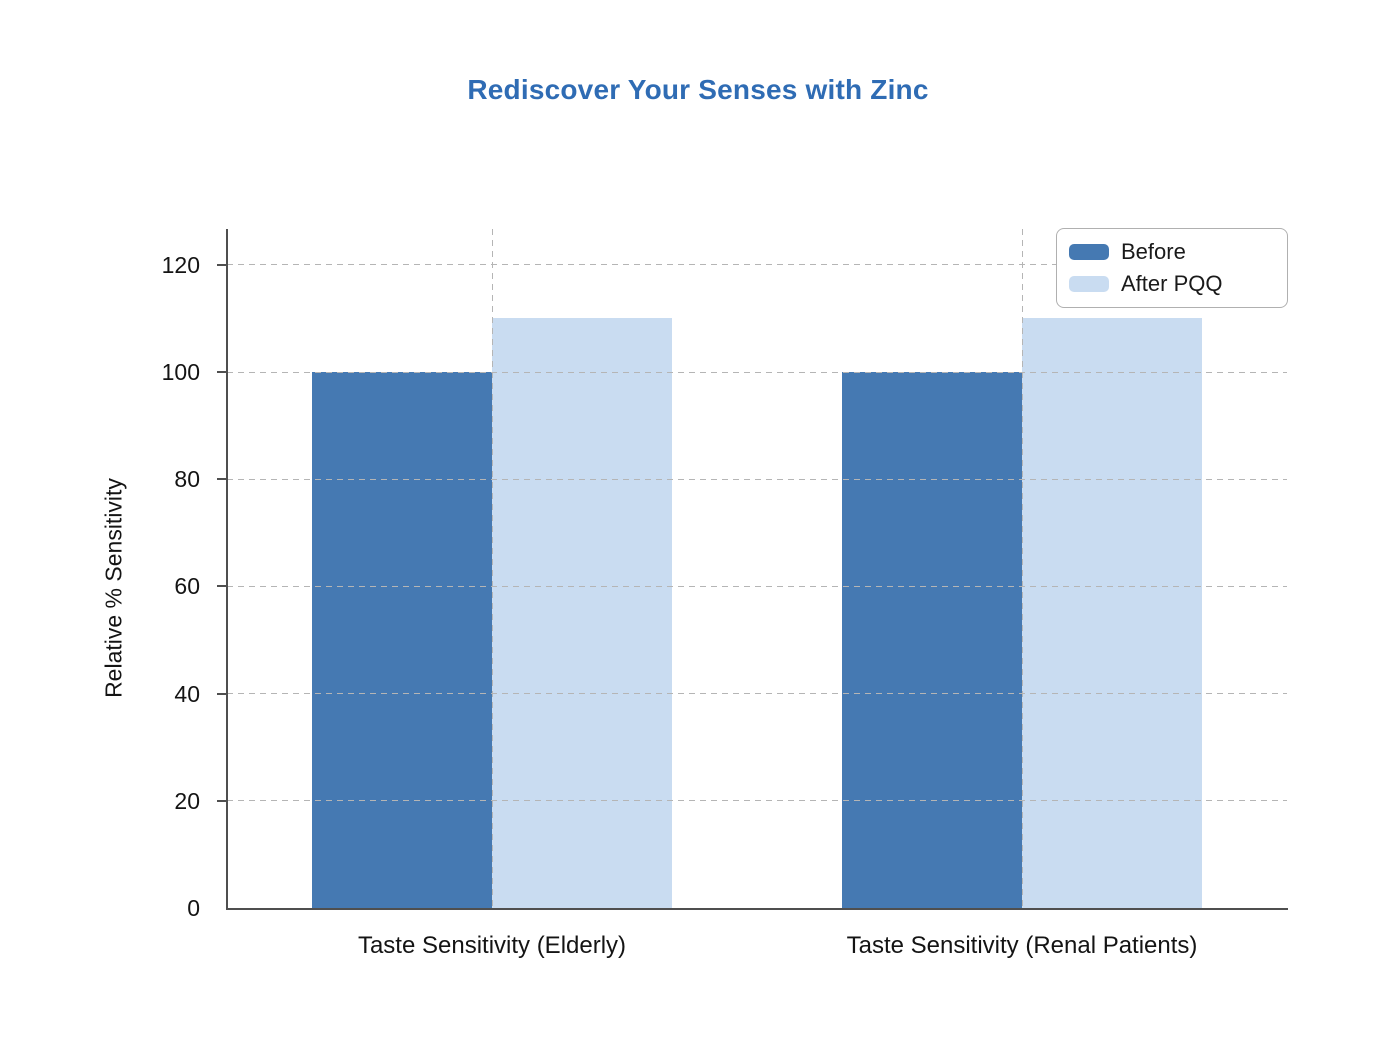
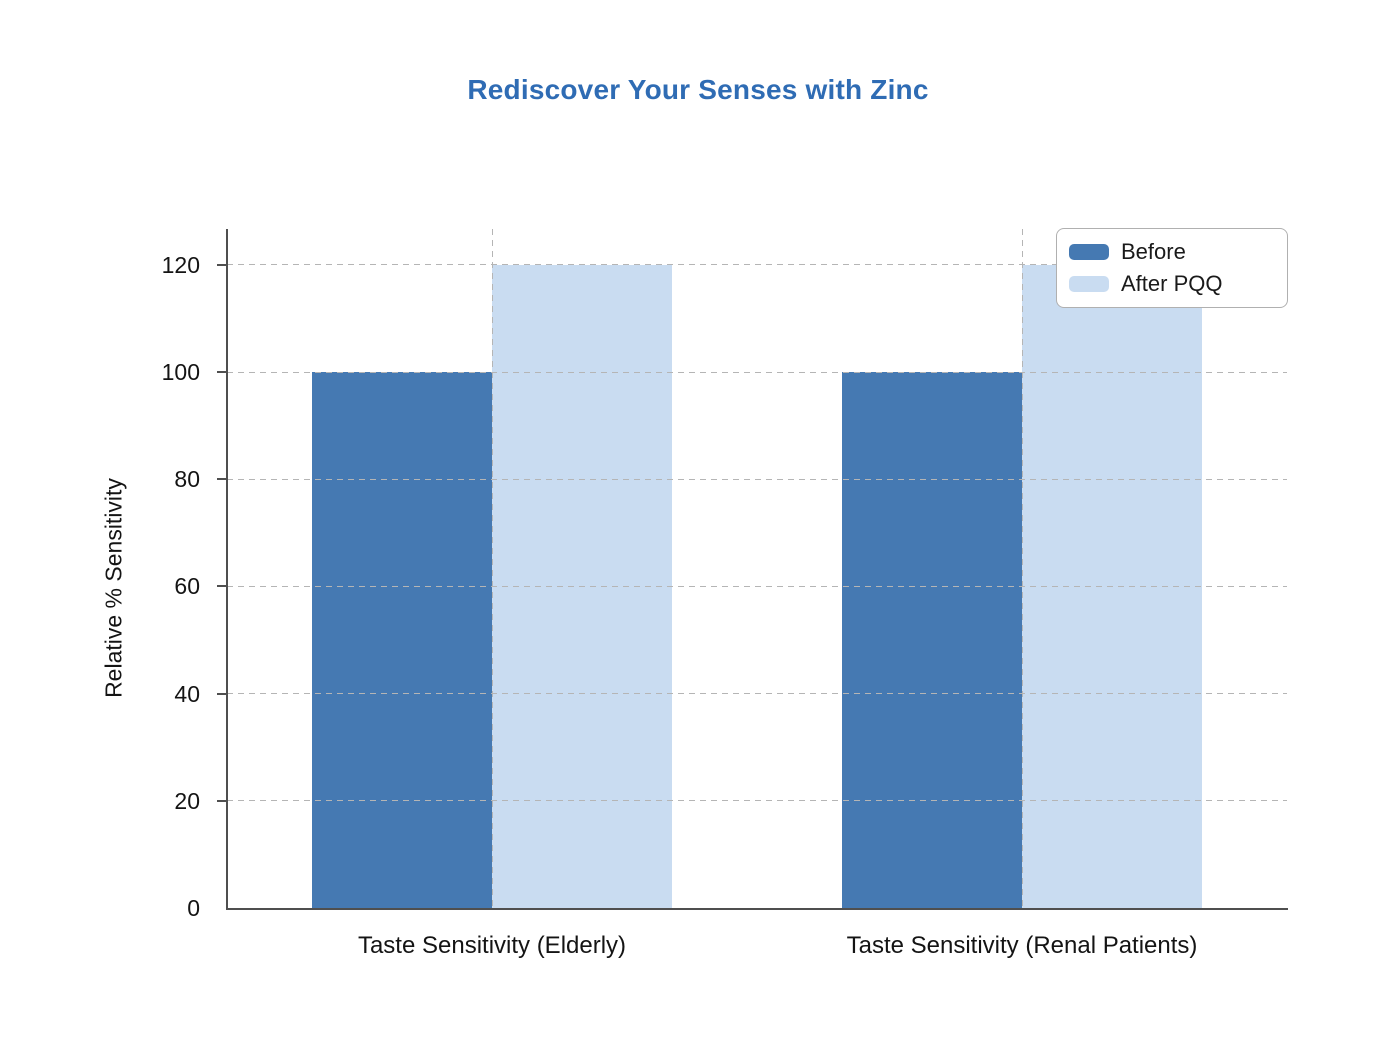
After PQQ/Taste Sensitivity (Elderly): 110 -> 120
After PQQ/Taste Sensitivity (Renal Patients): 110 -> 120
